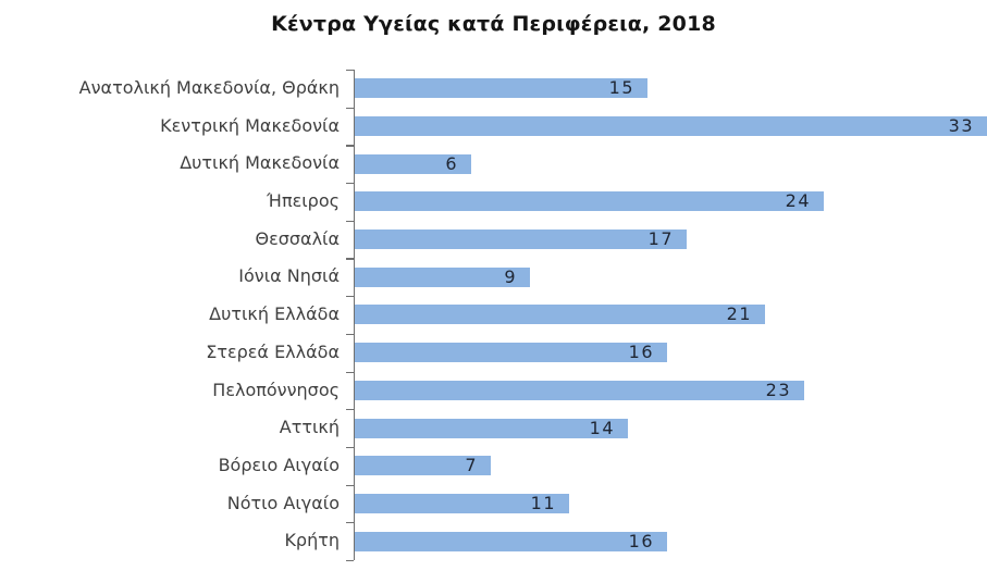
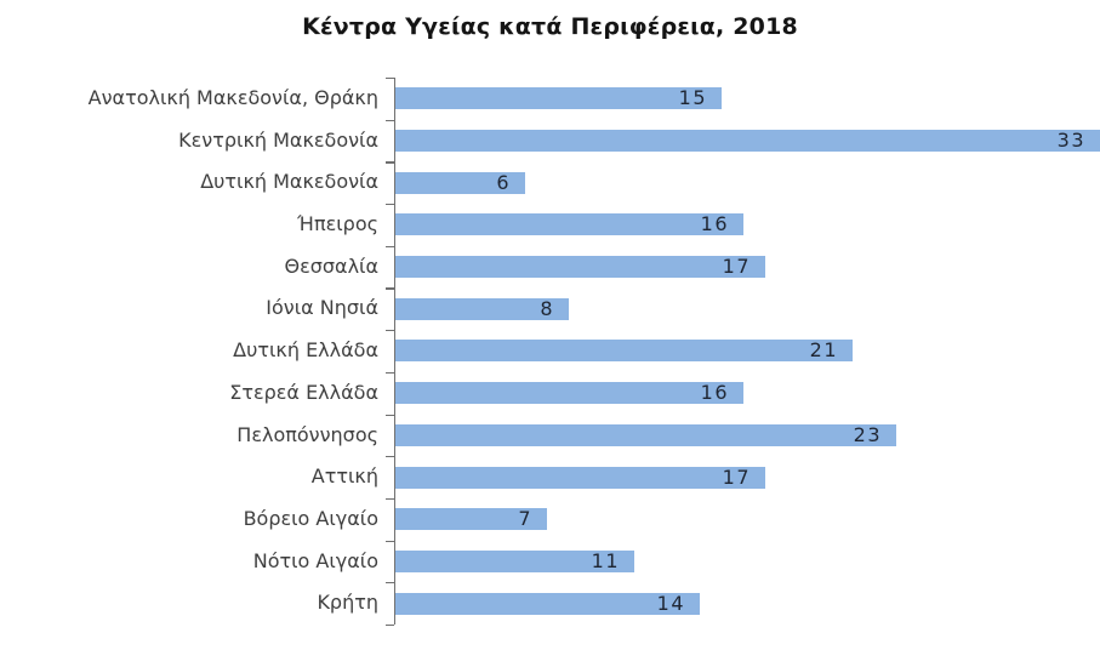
Ήπειρος: 24 -> 16
Ιόνια Νησιά: 9 -> 8
Αττική: 14 -> 17
Κρήτη: 16 -> 14
